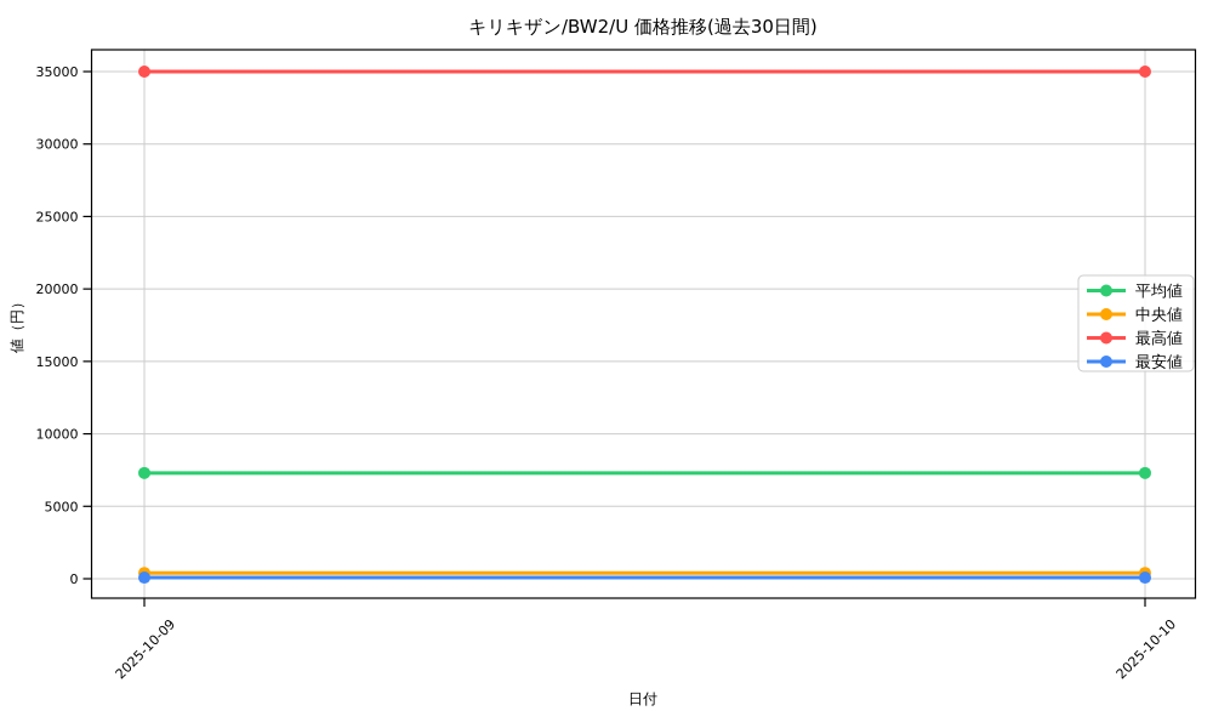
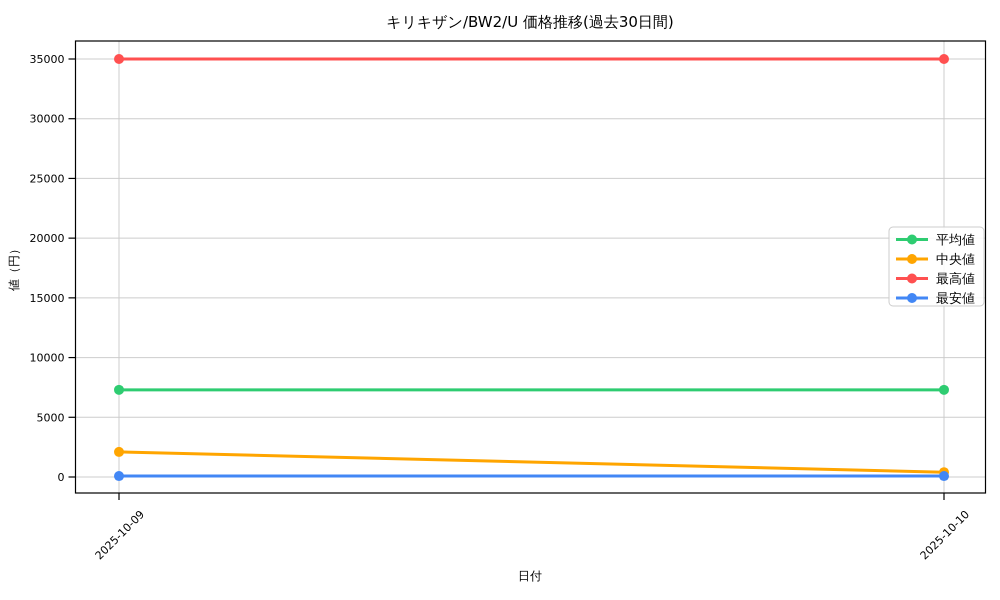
中央値/2025-10-09: 400 -> 2100
